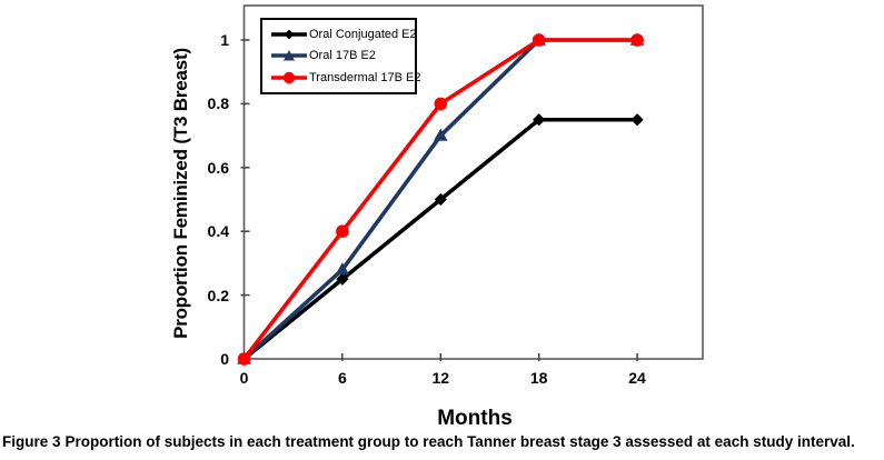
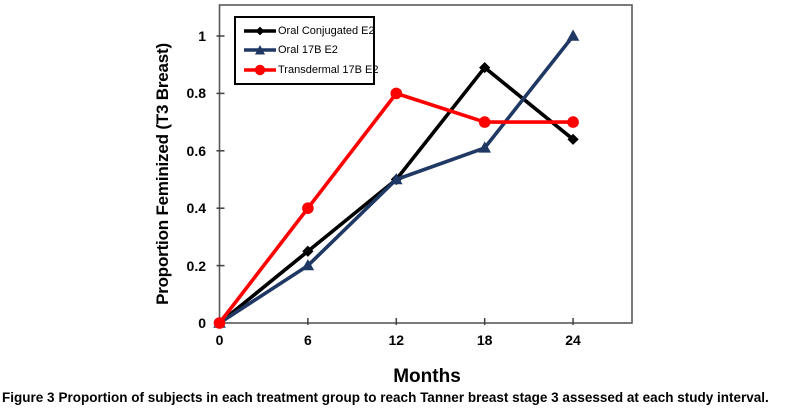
Oral 17B E2/6: 0.28 -> 0.20
Oral 17B E2/12: 0.70 -> 0.50
Oral Conjugated E2/18: 0.75 -> 0.89
Oral 17B E2/18: 1.00 -> 0.61
Transdermal 17B E2/18: 1.0 -> 0.7
Oral Conjugated E2/24: 0.75 -> 0.64
Transdermal 17B E2/24: 1.0 -> 0.7
